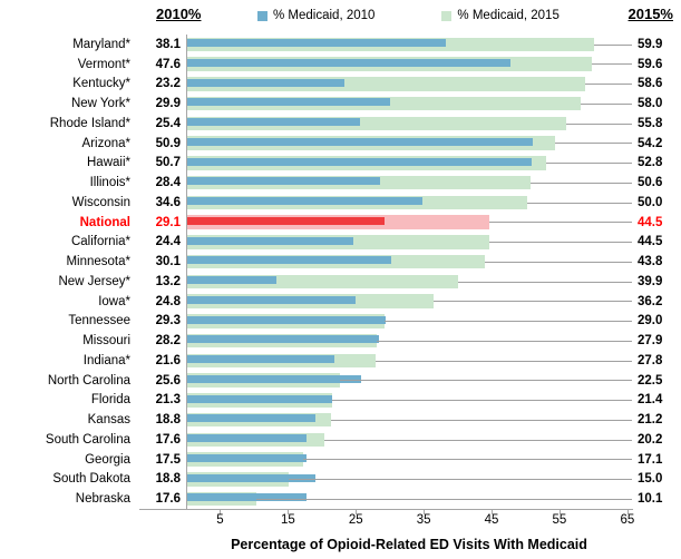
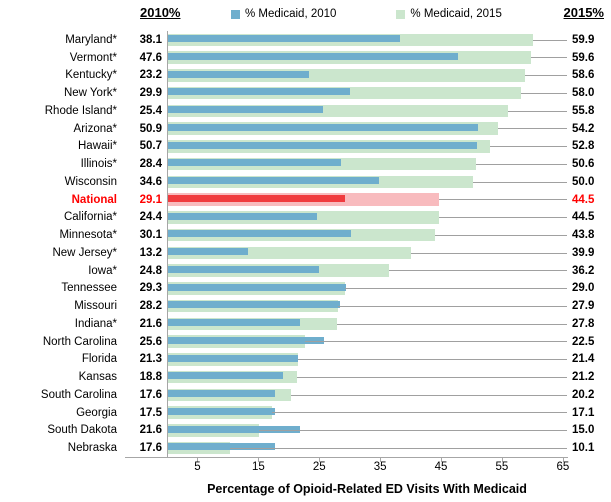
% Medicaid, 2010/South Dakota: 18.8 -> 21.6
